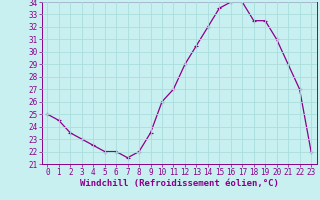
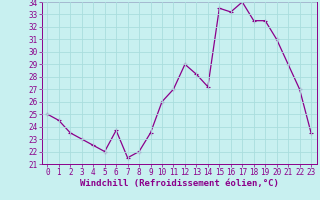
6: 22.0 -> 23.7
13: 30.5 -> 28.2
14: 32.0 -> 27.2
16: 34.0 -> 33.2
23: 22.0 -> 23.5
